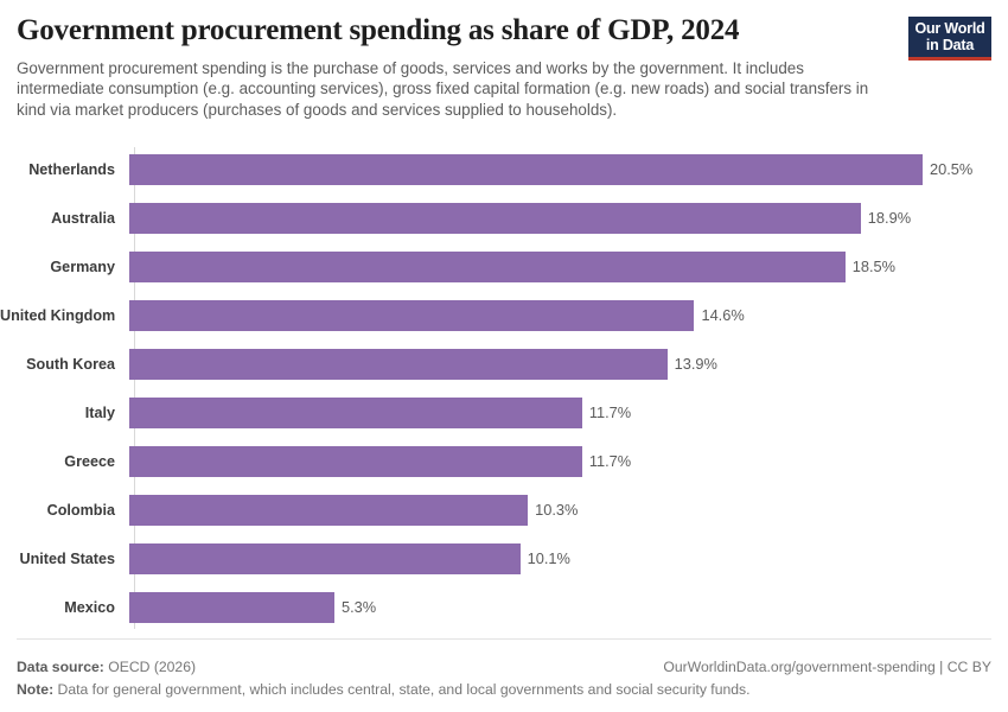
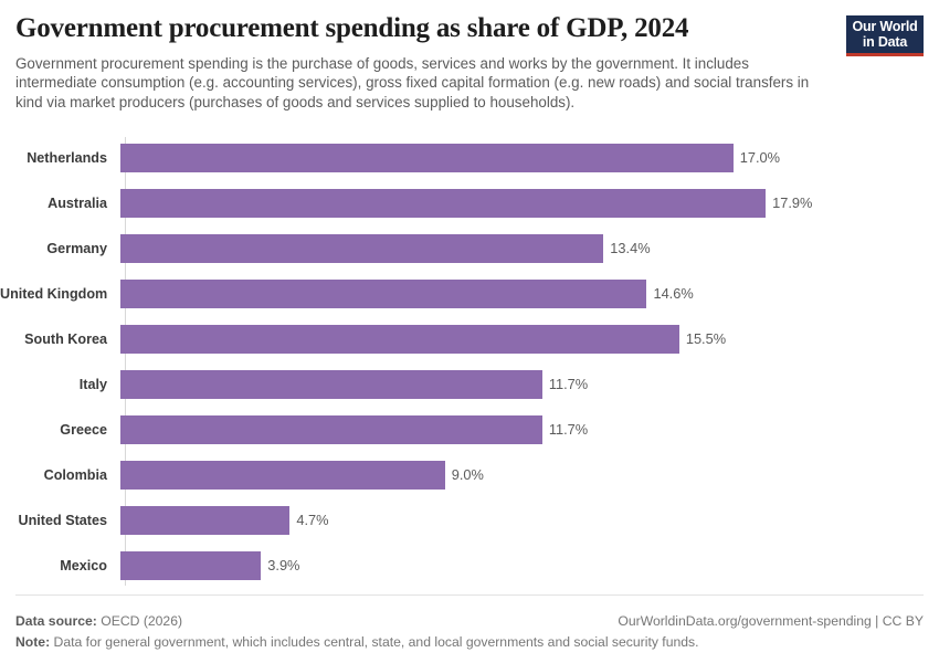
Netherlands: 20.5% -> 17.0%
Australia: 18.9% -> 17.9%
Germany: 18.5% -> 13.4%
South Korea: 13.9% -> 15.5%
Colombia: 10.3% -> 9.0%
United States: 10.1% -> 4.7%
Mexico: 5.3% -> 3.9%
